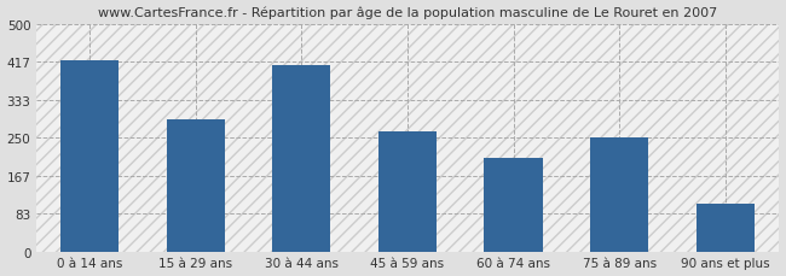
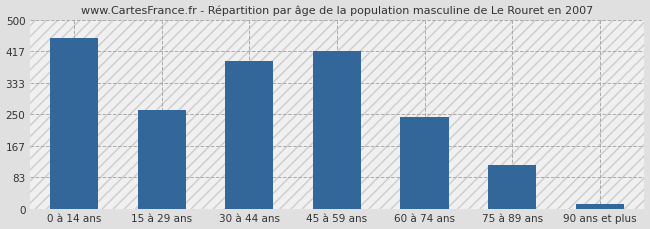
0 à 14 ans: 420 -> 453
15 à 29 ans: 290 -> 261
30 à 44 ans: 410 -> 390
45 à 59 ans: 265 -> 418
60 à 74 ans: 205 -> 244
75 à 89 ans: 250 -> 115
90 ans et plus: 105 -> 12
